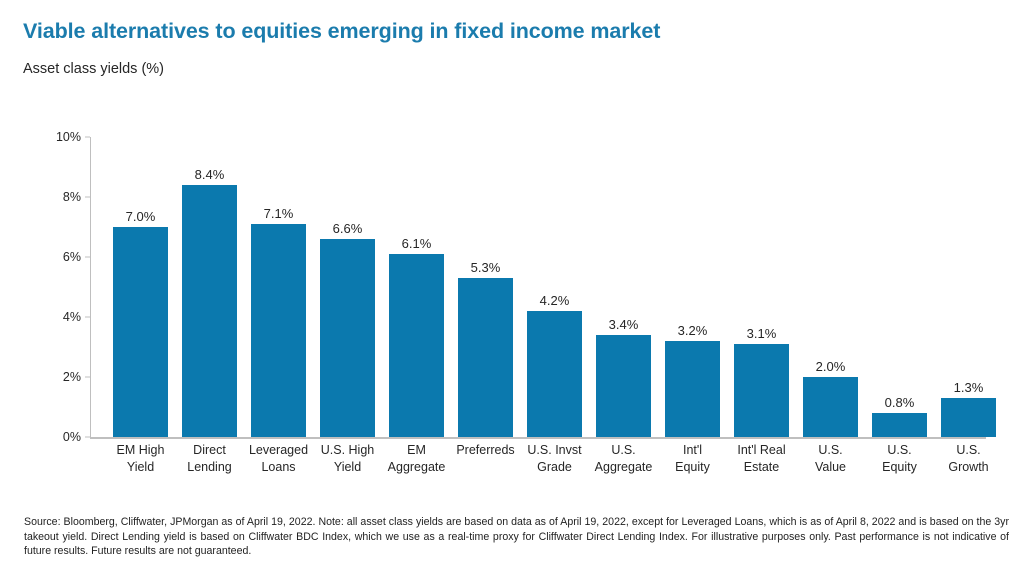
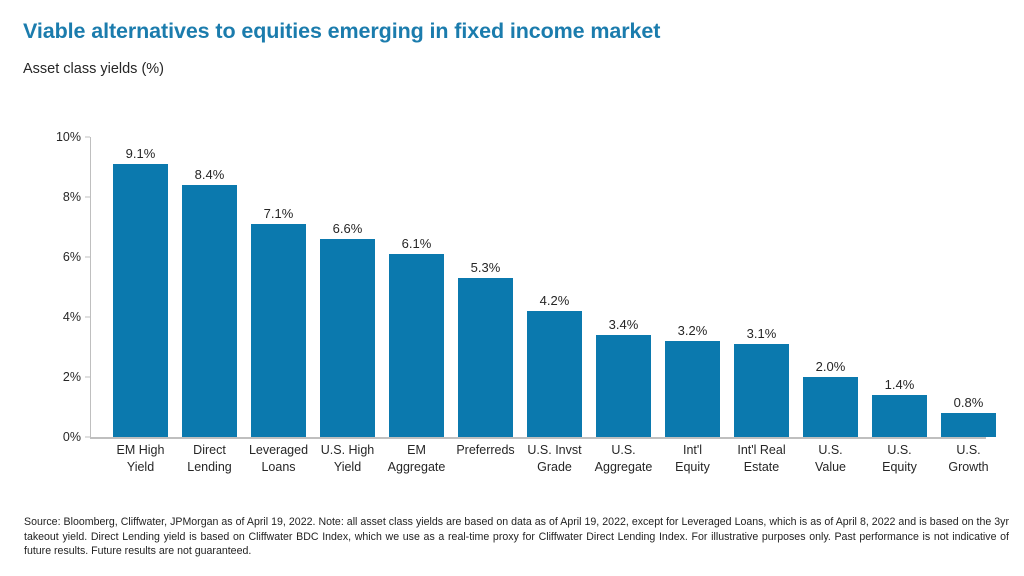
EM High Yield: 7.0% -> 9.1%
U.S. Equity: 0.8% -> 1.4%
U.S. Growth: 1.3% -> 0.8%
